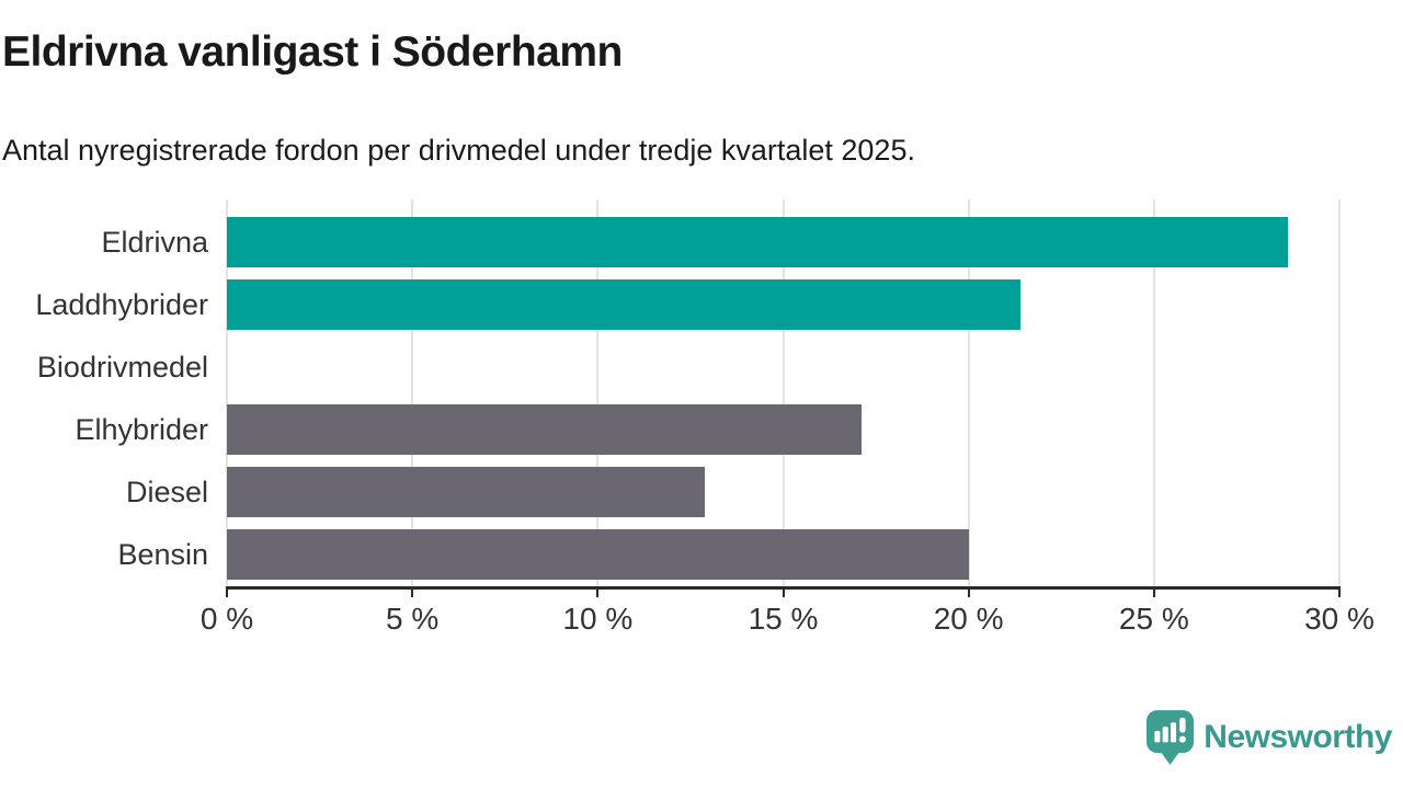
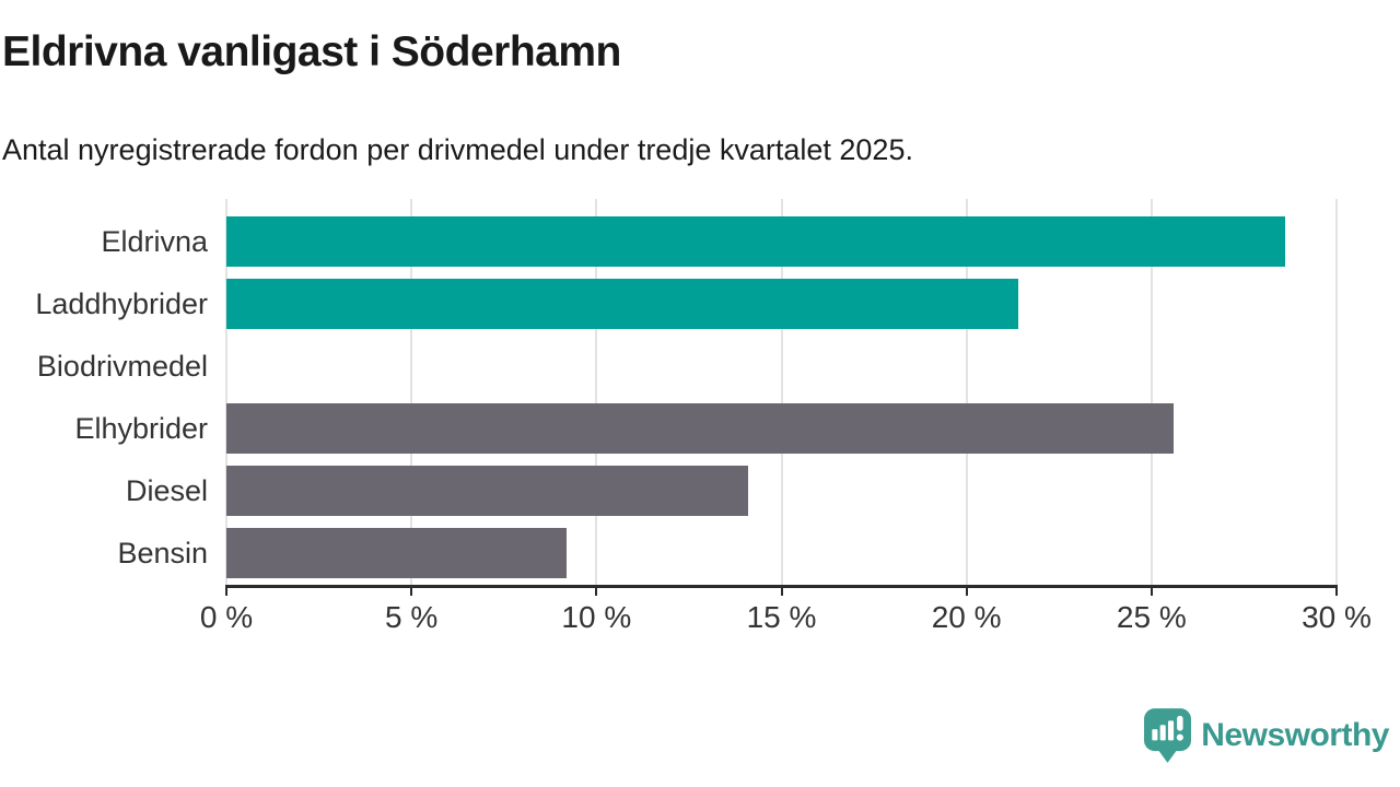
Elhybrider: 17.1% -> 25.6%
Diesel: 12.9% -> 14.1%
Bensin: 20.0% -> 9.2%
